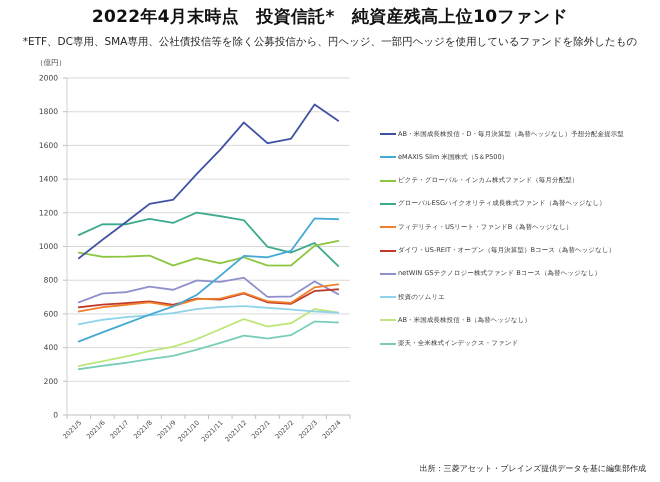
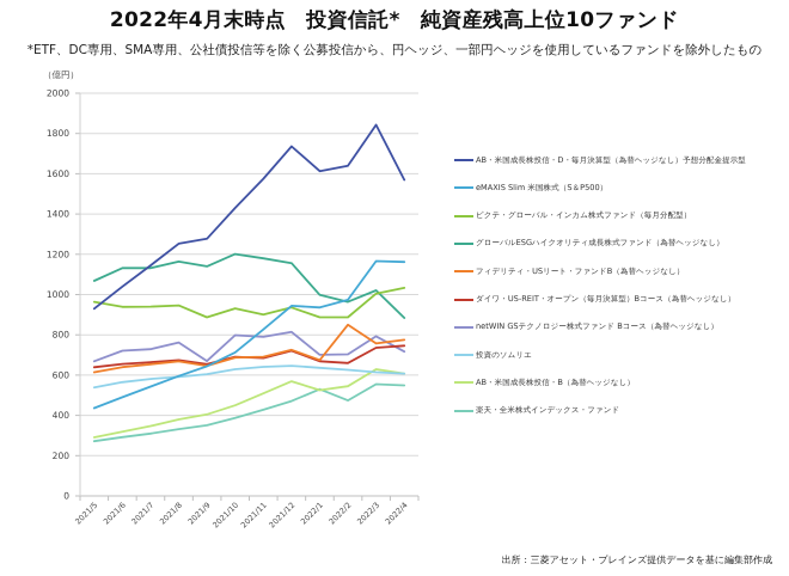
netWIN GSテクノロジー株式ファンド Bコース（為替ヘッジなし）/2021/9: 740 -> 670
楽天・全米株式インデックス・ファンド/2022/1: 450 -> 530
フィデリティ・USリート・ファンドB（為替ヘッジなし）/2022/2: 660 -> 850
AB・米国成長株投信・D・毎月決算型（為替ヘッジなし）予想分配金提示型/2022/4: 1750 -> 1570
